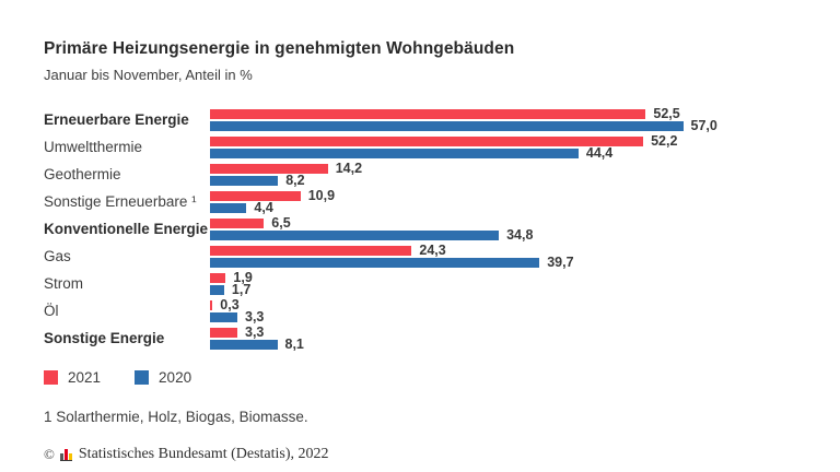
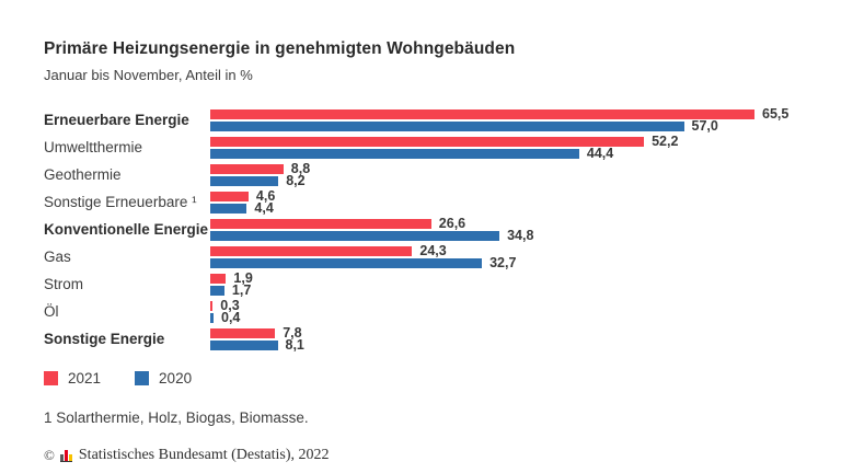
2021/Erneuerbare Energie: 52,5 -> 65,5
2021/Geothermie: 14,2 -> 8,8
2021/Sonstige Erneuerbare ¹: 10,9 -> 4,6
2021/Konventionelle Energie: 6,5 -> 26,6
2020/Gas: 39,7 -> 32,7
2020/Öl: 3,3 -> 0,4
2021/Sonstige Energie: 3,3 -> 7,8
